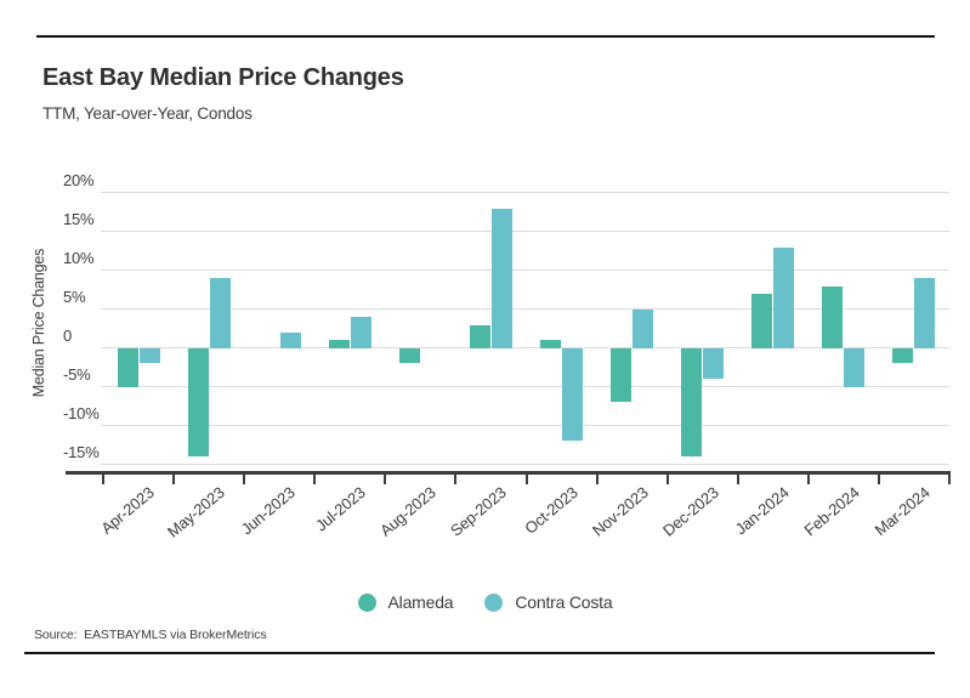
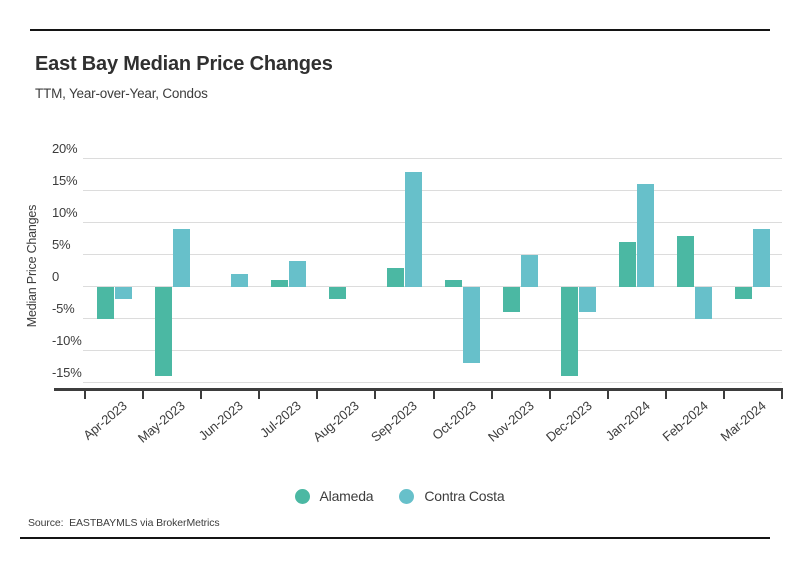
Alameda/Nov-2023: -7% -> -4%
Contra Costa/Jan-2024: 13% -> 16%
